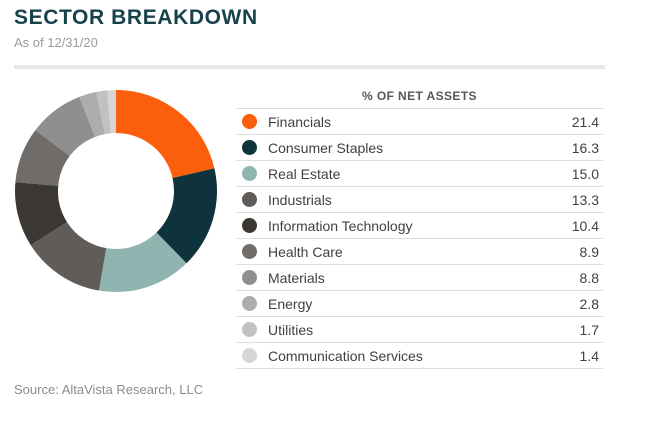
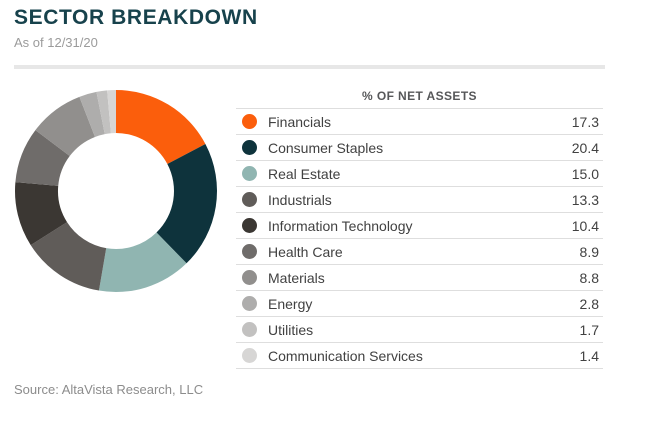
Financials: 21.4 -> 17.3
Consumer Staples: 16.3 -> 20.4
